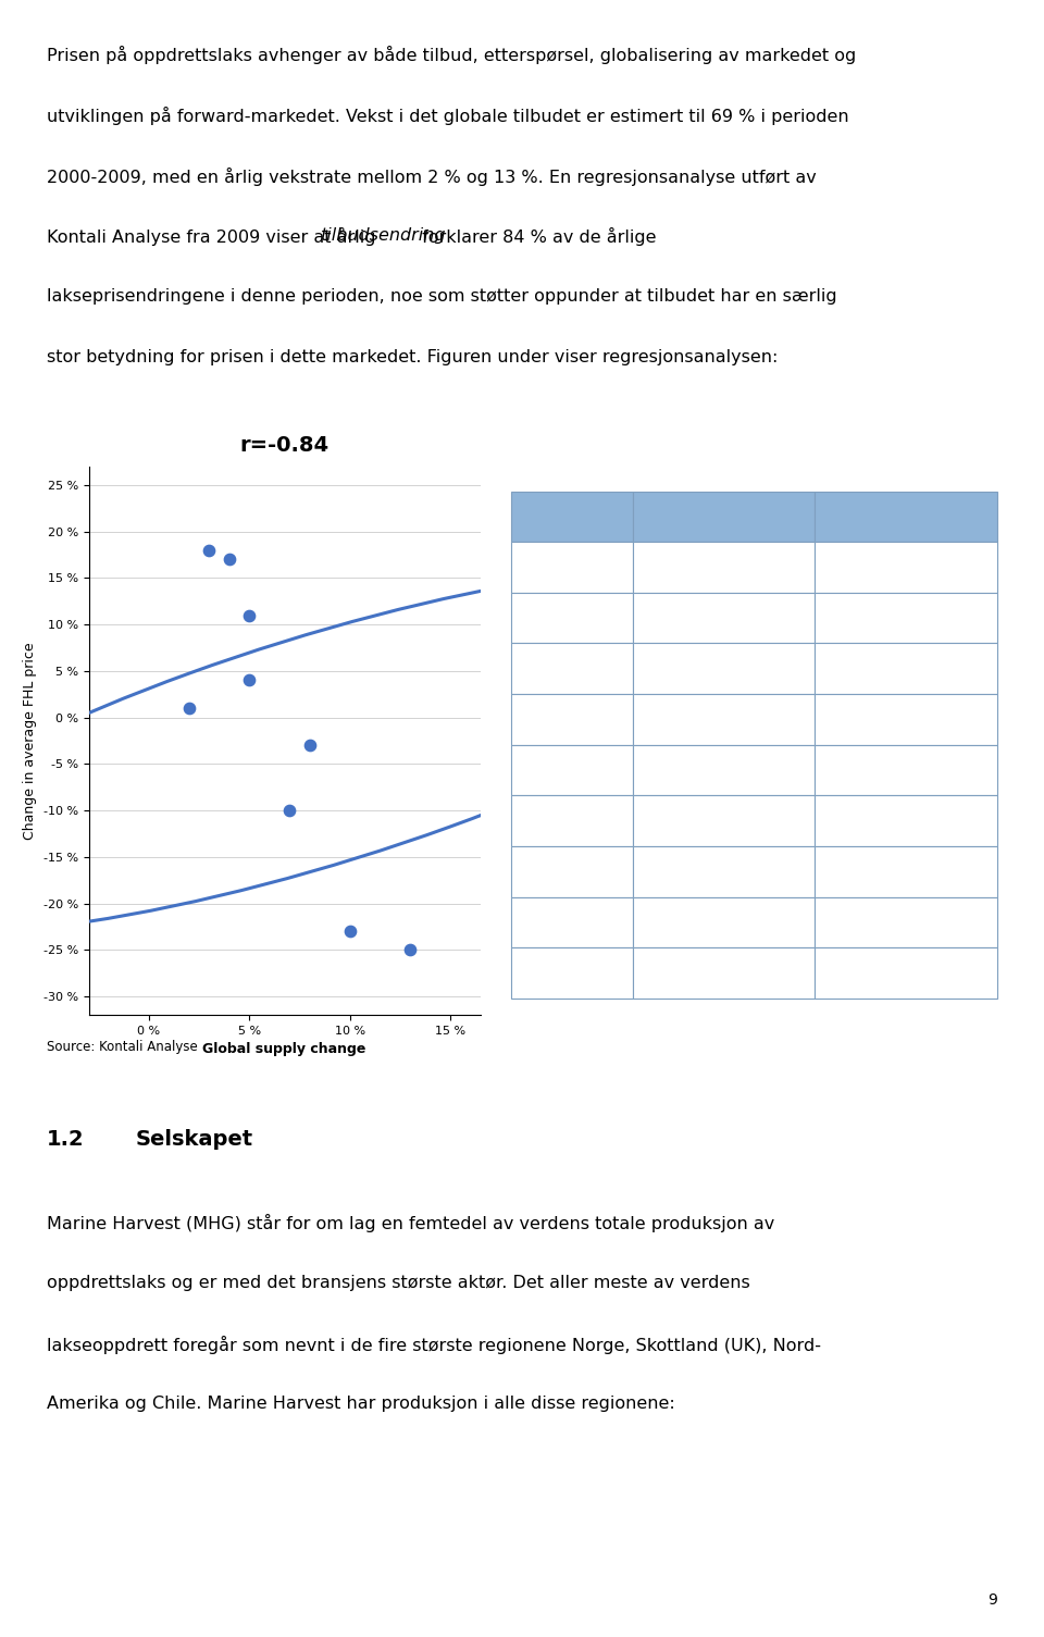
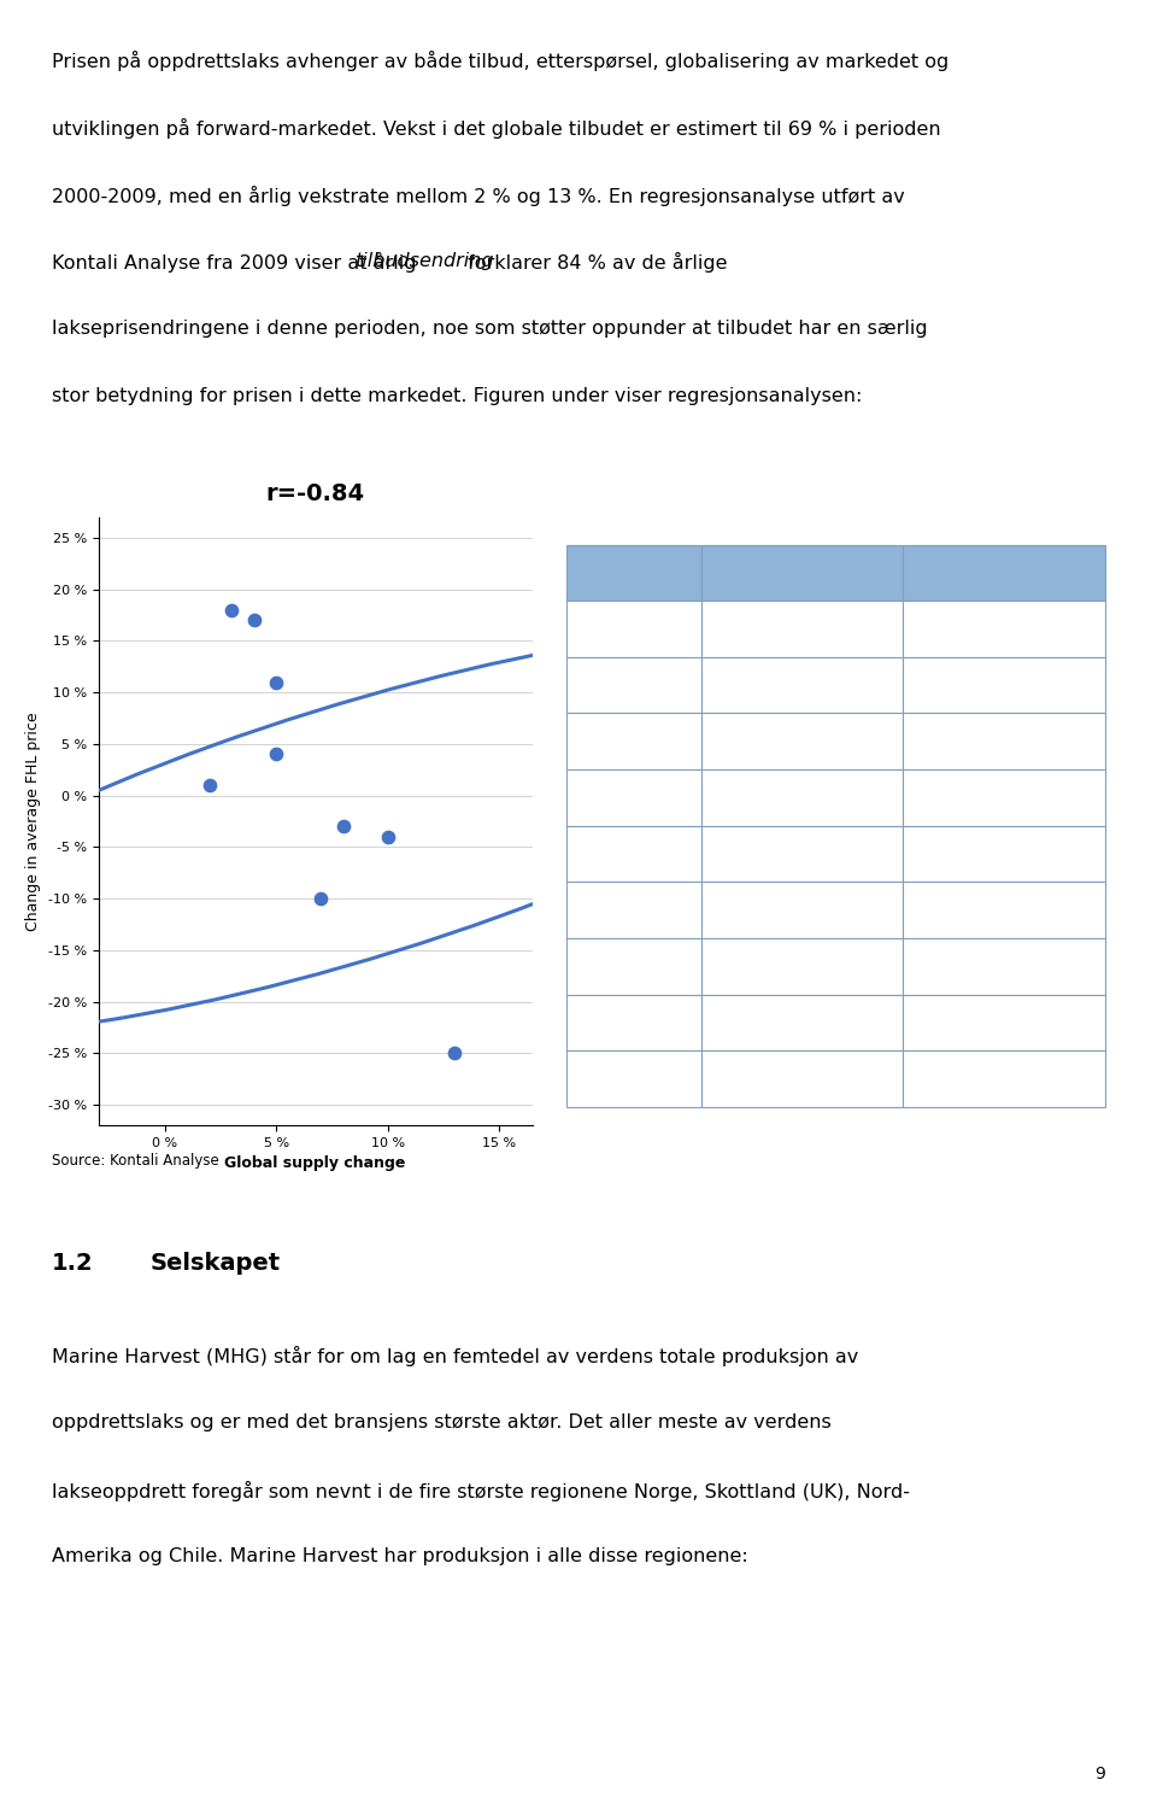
10 %: -23 % -> -4 %
